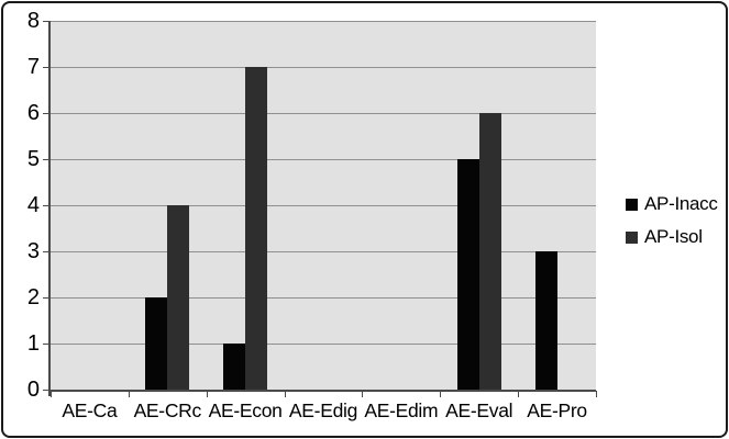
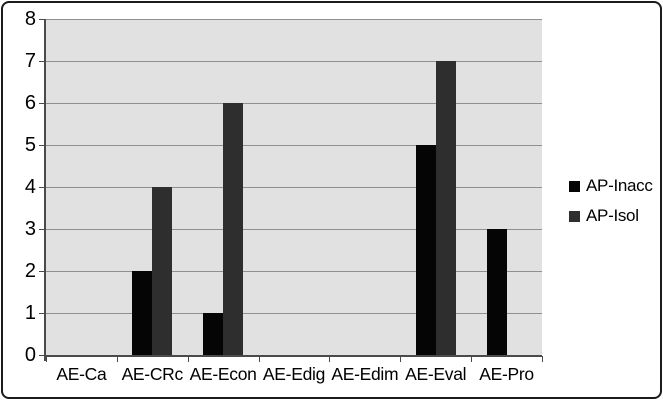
AP-Isol/AE-Econ: 7 -> 6
AP-Isol/AE-Eval: 6 -> 7
